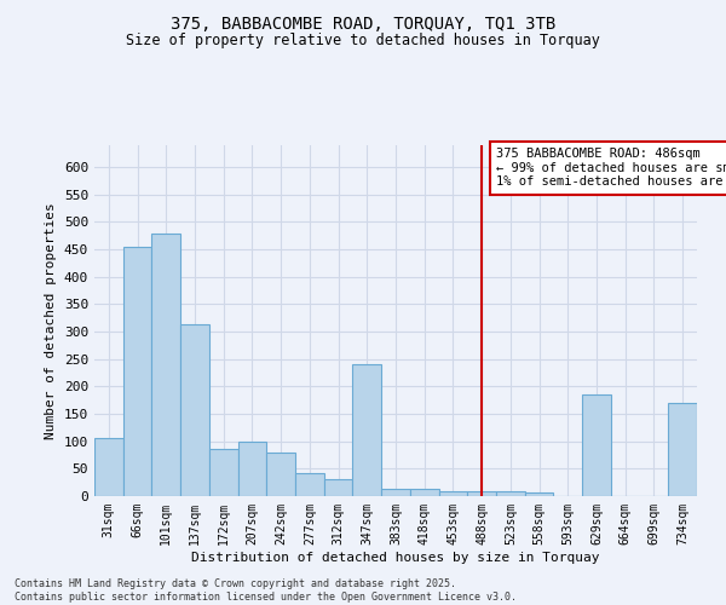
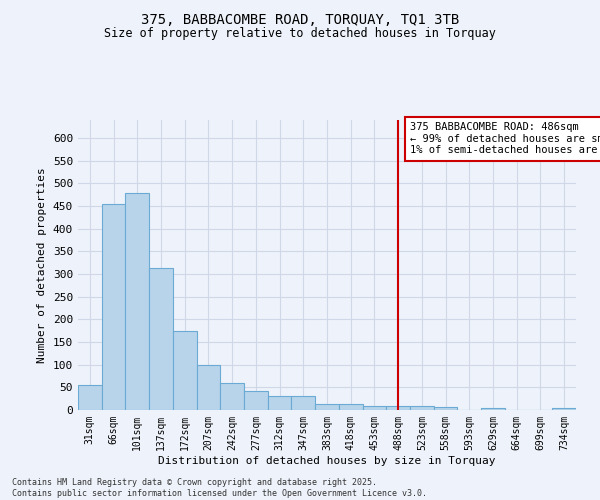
31sqm: 105 -> 55
172sqm: 85 -> 175
242sqm: 80 -> 60
347sqm: 240 -> 30
629sqm: 185 -> 4
734sqm: 170 -> 5
